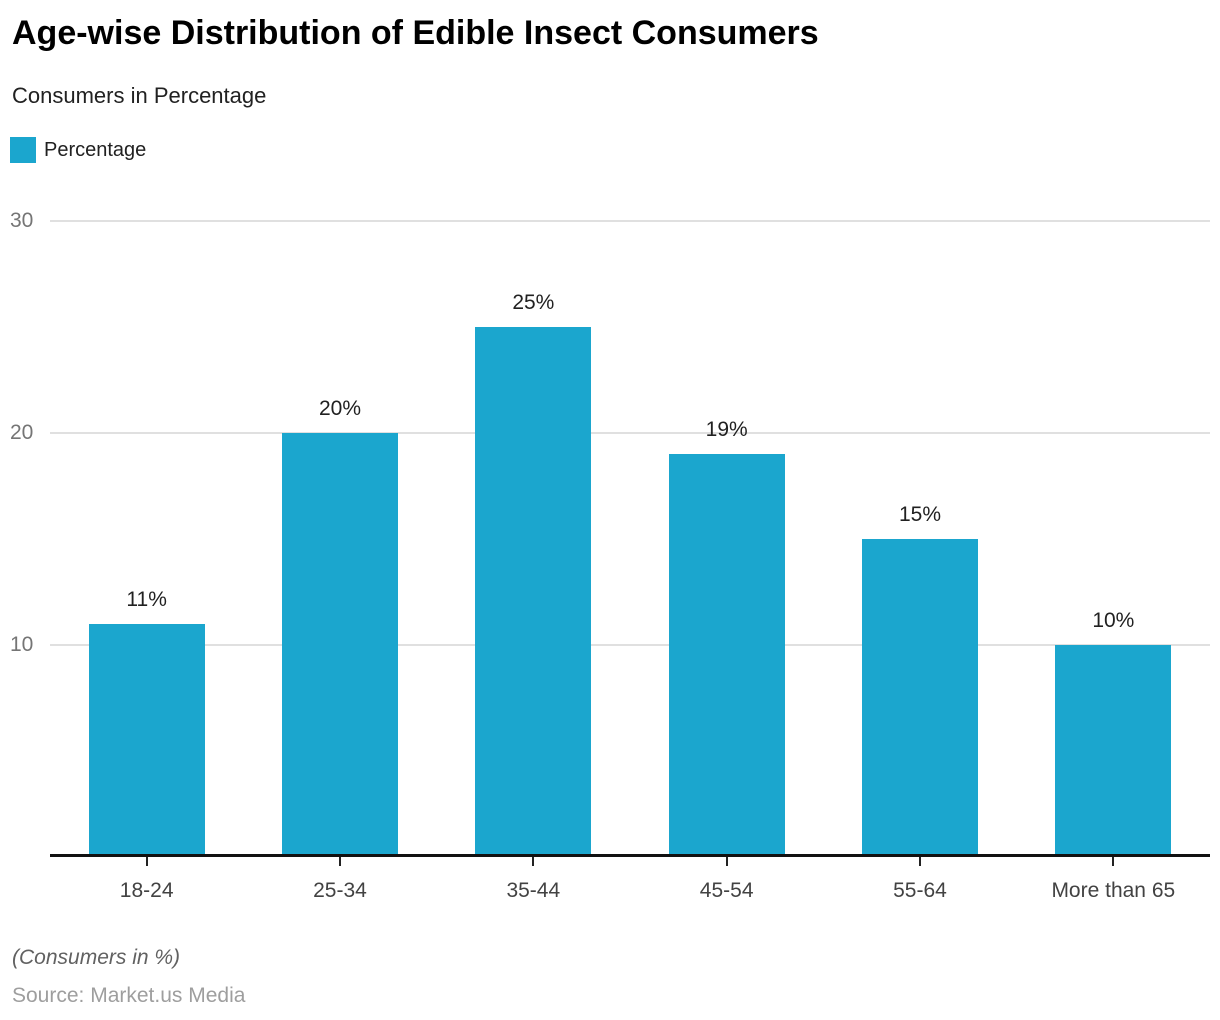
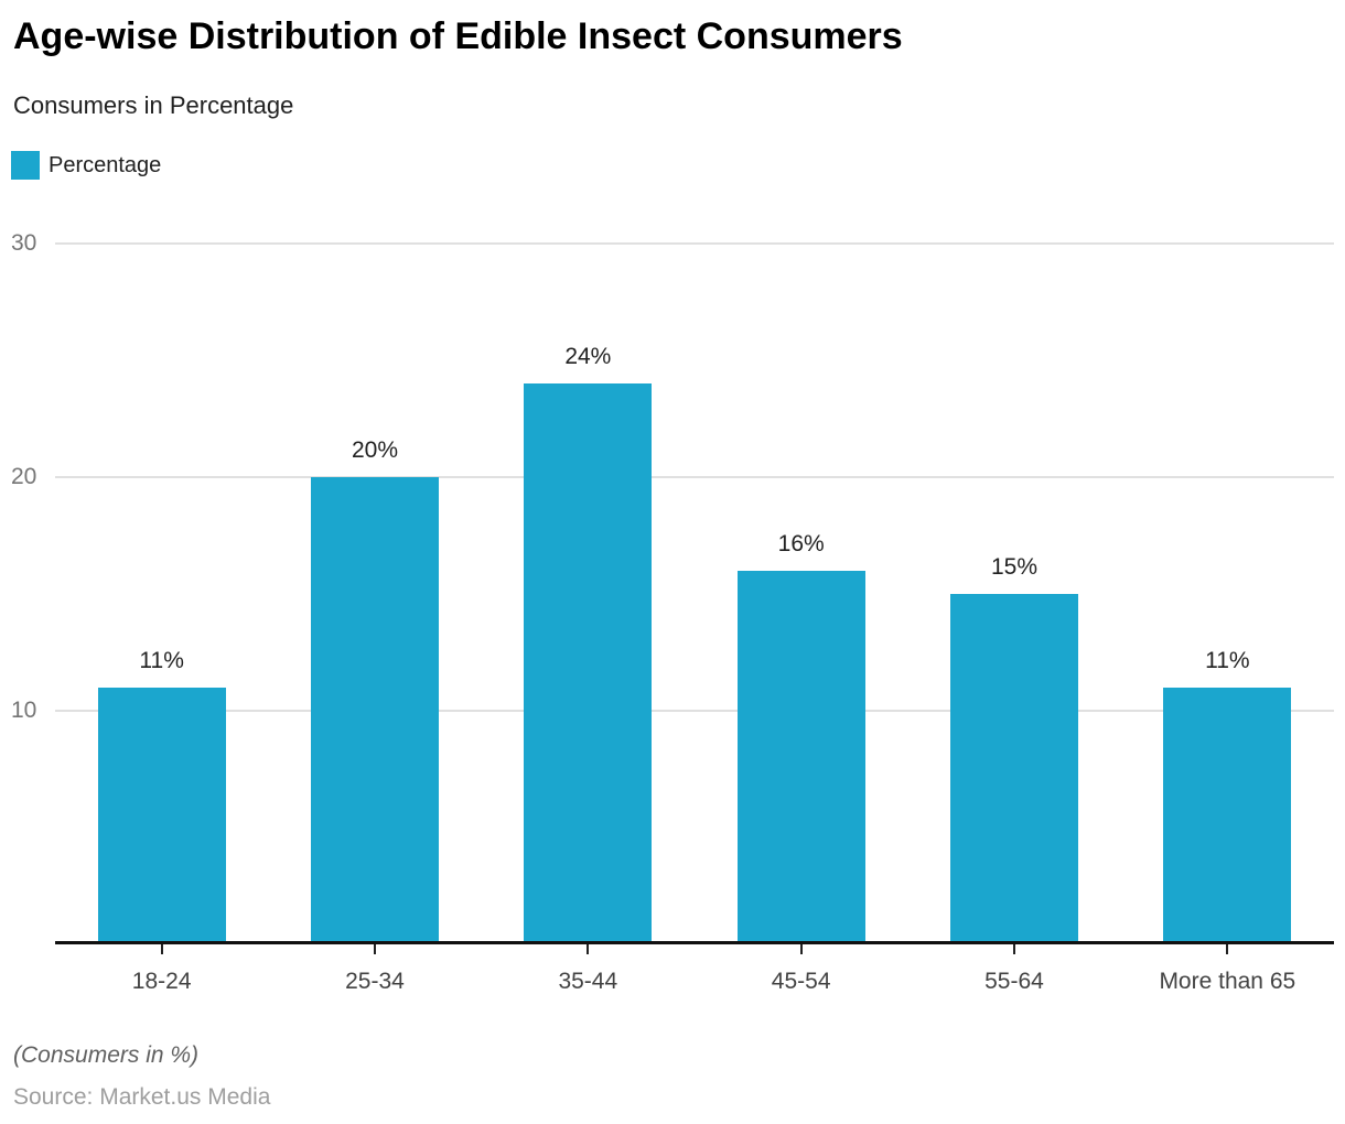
35-44: 25% -> 24%
45-54: 19% -> 16%
More than 65: 10% -> 11%
